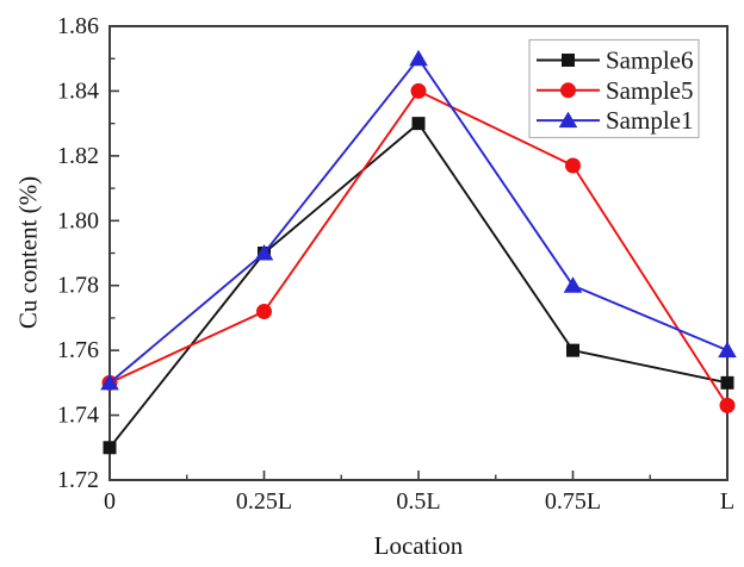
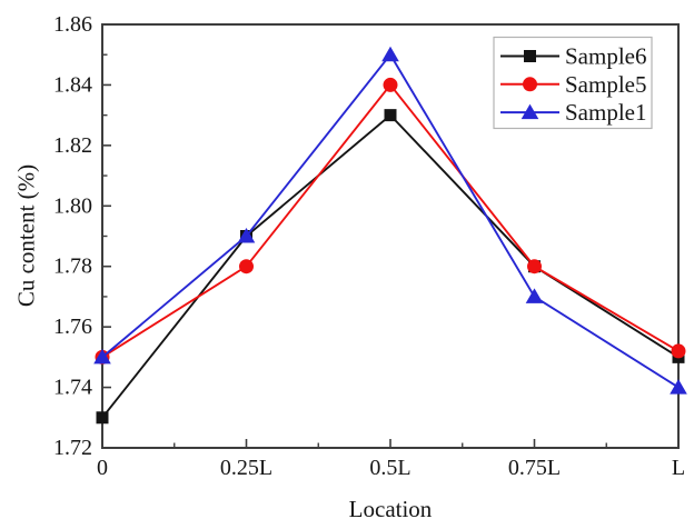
Sample5/0.25L: 1.772 -> 1.780
Sample6/0.75L: 1.76 -> 1.78
Sample5/0.75L: 1.817 -> 1.780
Sample1/0.75L: 1.78 -> 1.77
Sample5/L: 1.743 -> 1.752
Sample1/L: 1.76 -> 1.74
